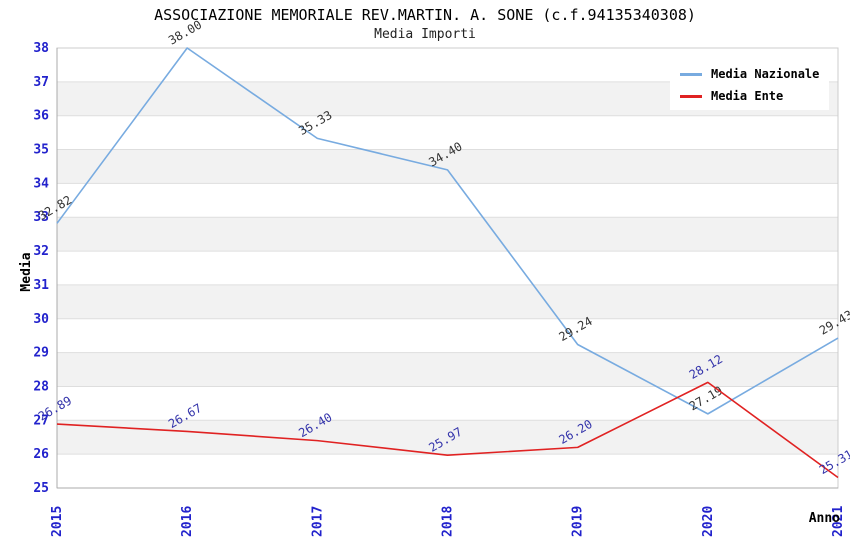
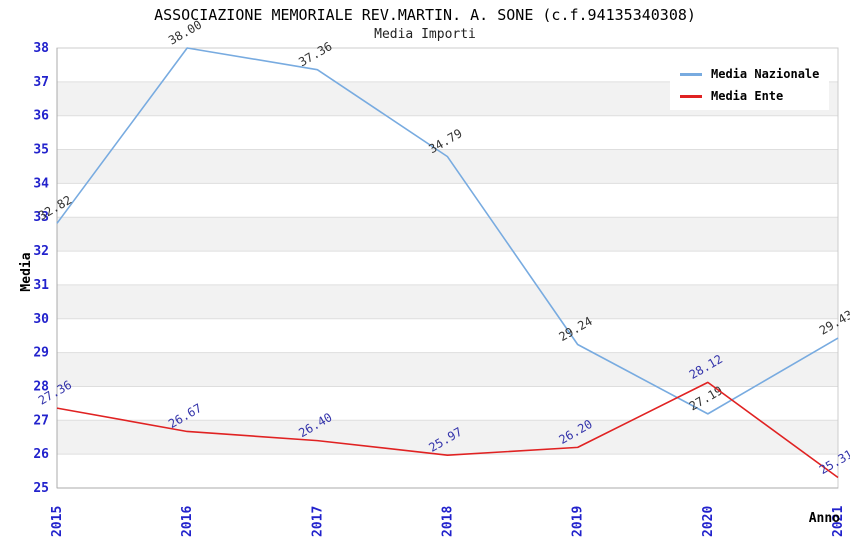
Media Ente/2015: 26.89 -> 27.36
Media Nazionale/2017: 35.33 -> 37.36
Media Nazionale/2018: 34.40 -> 34.79
